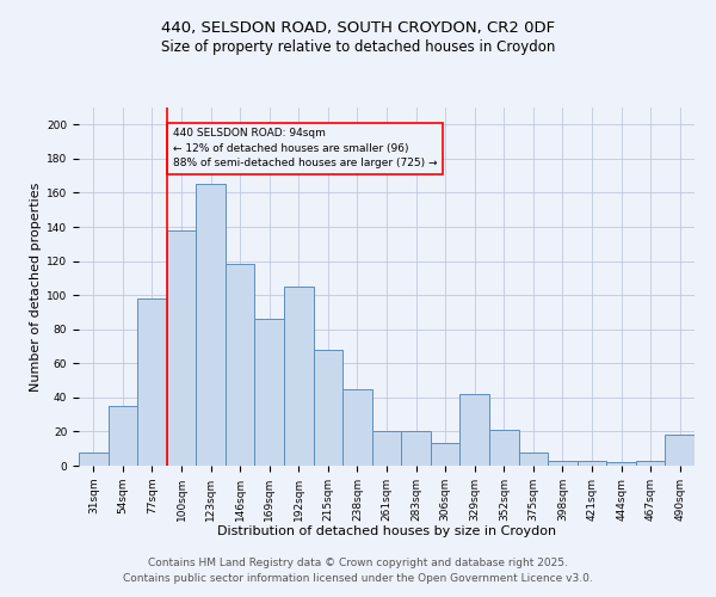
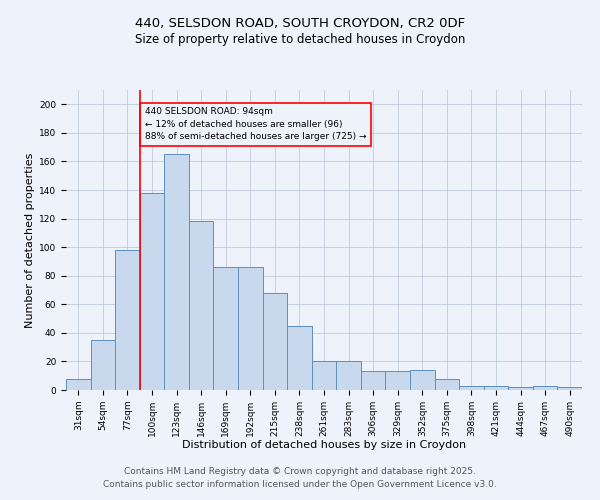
192sqm: 105 -> 86
329sqm: 42 -> 13
352sqm: 21 -> 14
490sqm: 18 -> 2
